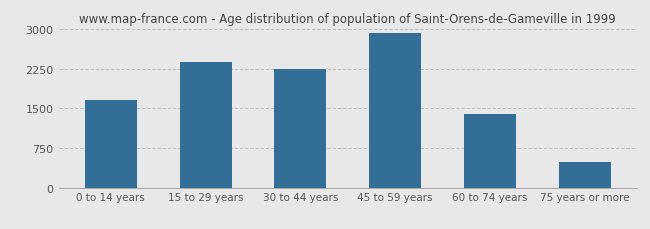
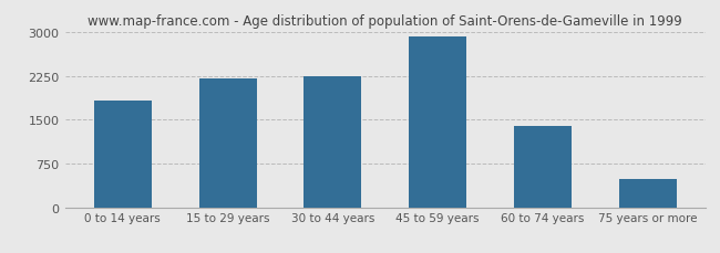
0 to 14 years: 1660 -> 1820
15 to 29 years: 2380 -> 2200
